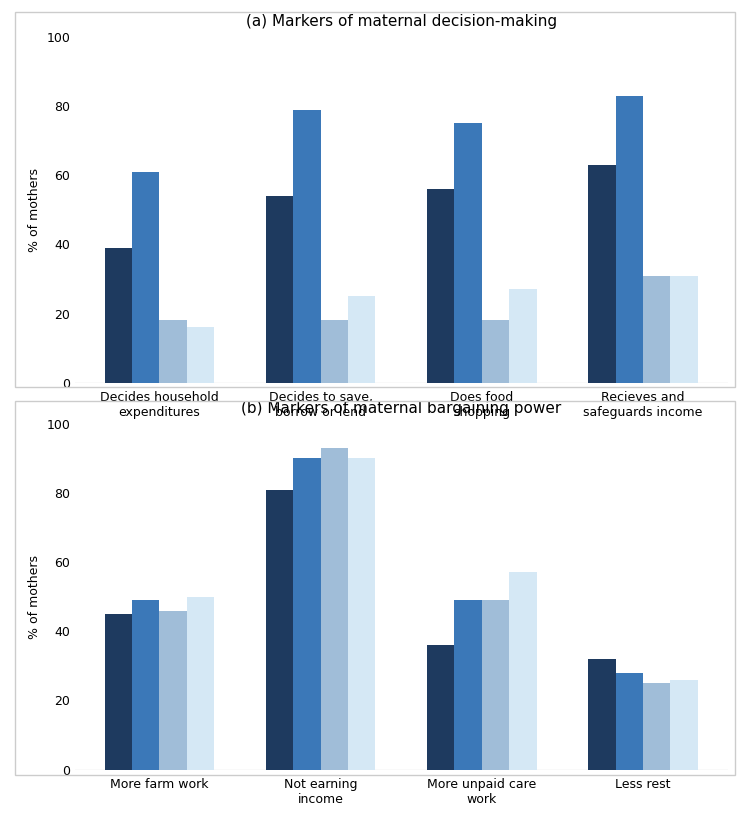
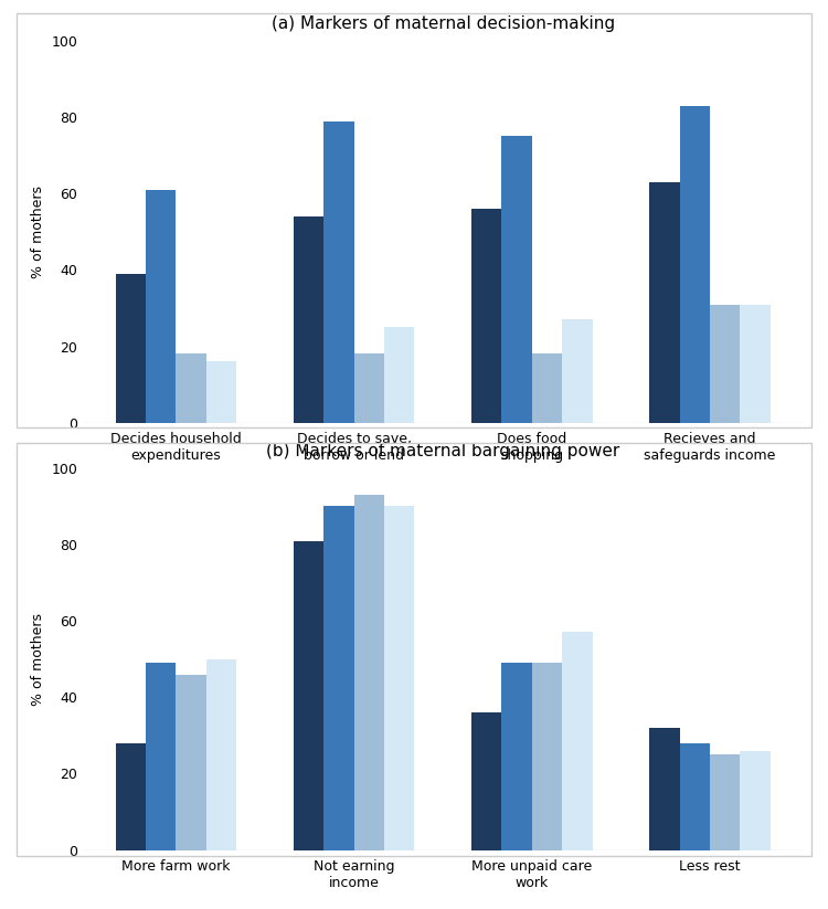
H, no PIL/More farm work: 45 -> 28
